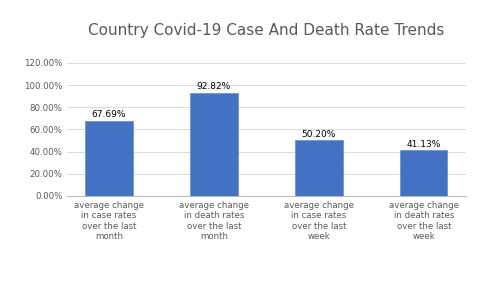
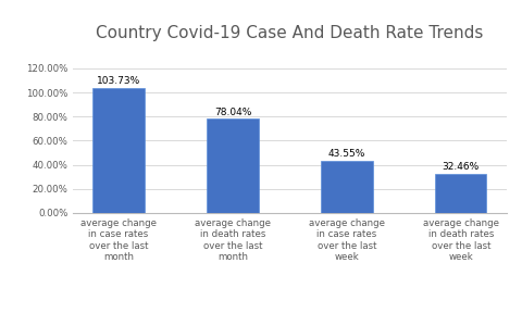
average change in case rates over the last month: 67.69% -> 103.73%
average change in death rates over the last month: 92.82% -> 78.04%
average change in case rates over the last week: 50.20% -> 43.55%
average change in death rates over the last week: 41.13% -> 32.46%
